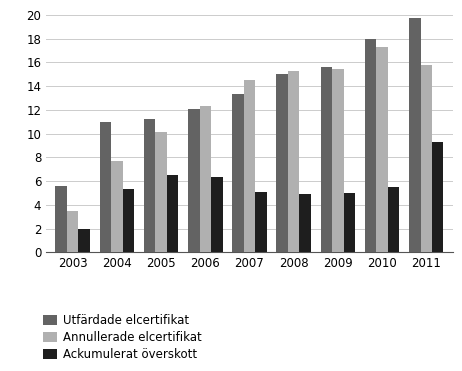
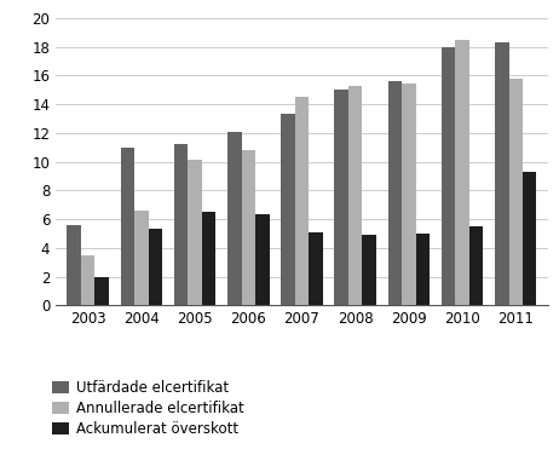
Annullerade elcertifikat/2004: 7.7 -> 6.6
Annullerade elcertifikat/2006: 12.3 -> 10.8
Annullerade elcertifikat/2010: 17.3 -> 18.5
Utfärdade elcertifikat/2011: 19.7 -> 18.3
